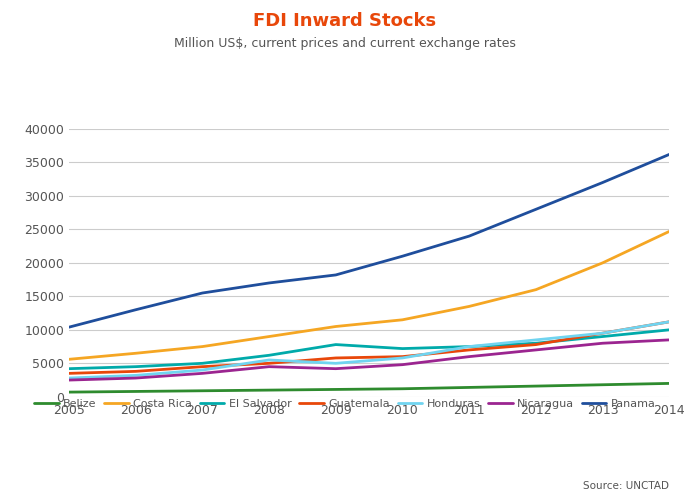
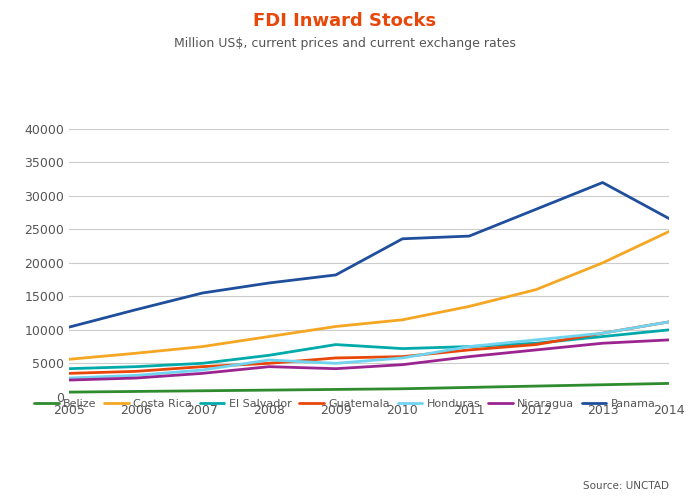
Panama/2010: 21000 -> 23600
Panama/2014: 36200 -> 26600
